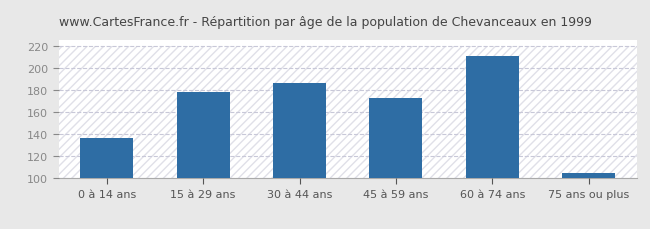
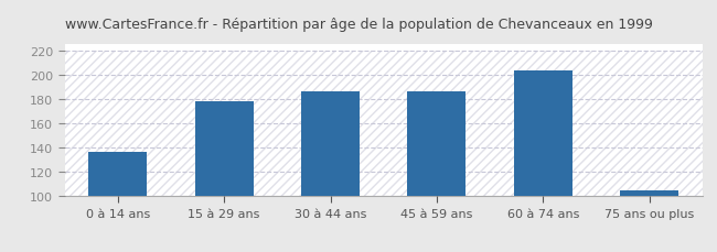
45 à 59 ans: 173 -> 186
60 à 74 ans: 211 -> 204
